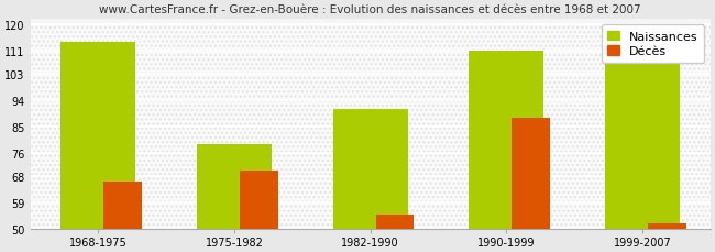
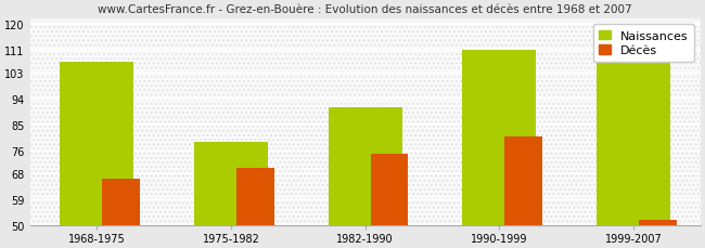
Naissances/1968-1975: 114 -> 107
Décès/1982-1990: 55 -> 75
Décès/1990-1999: 88 -> 81
